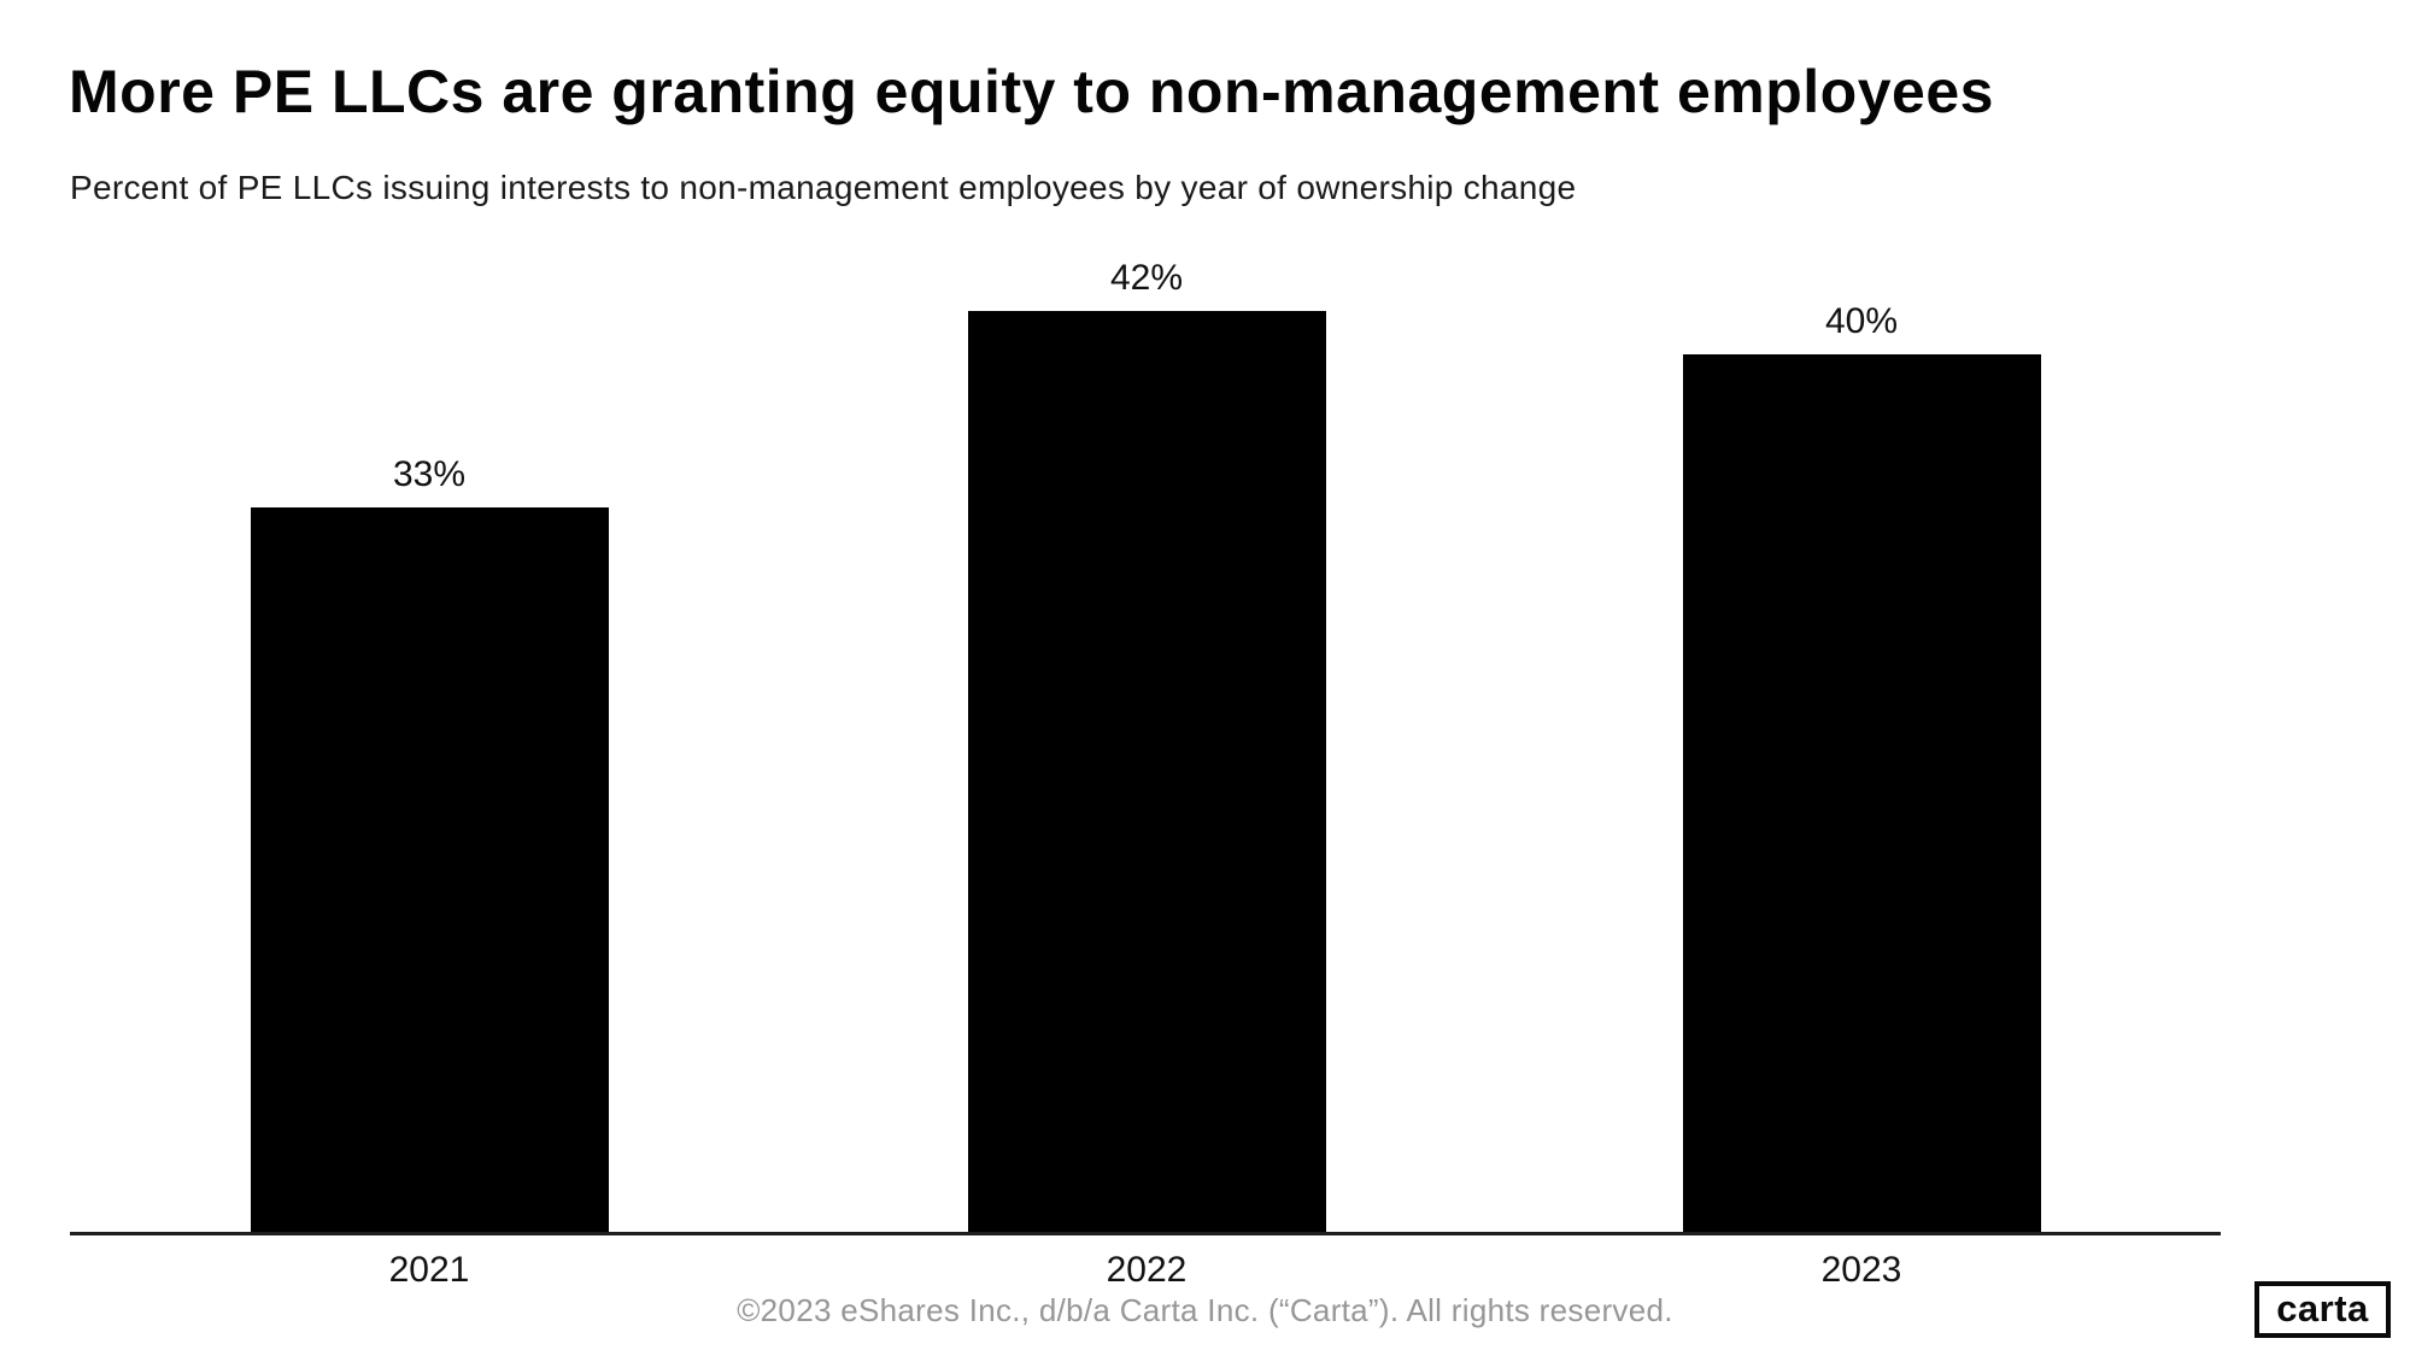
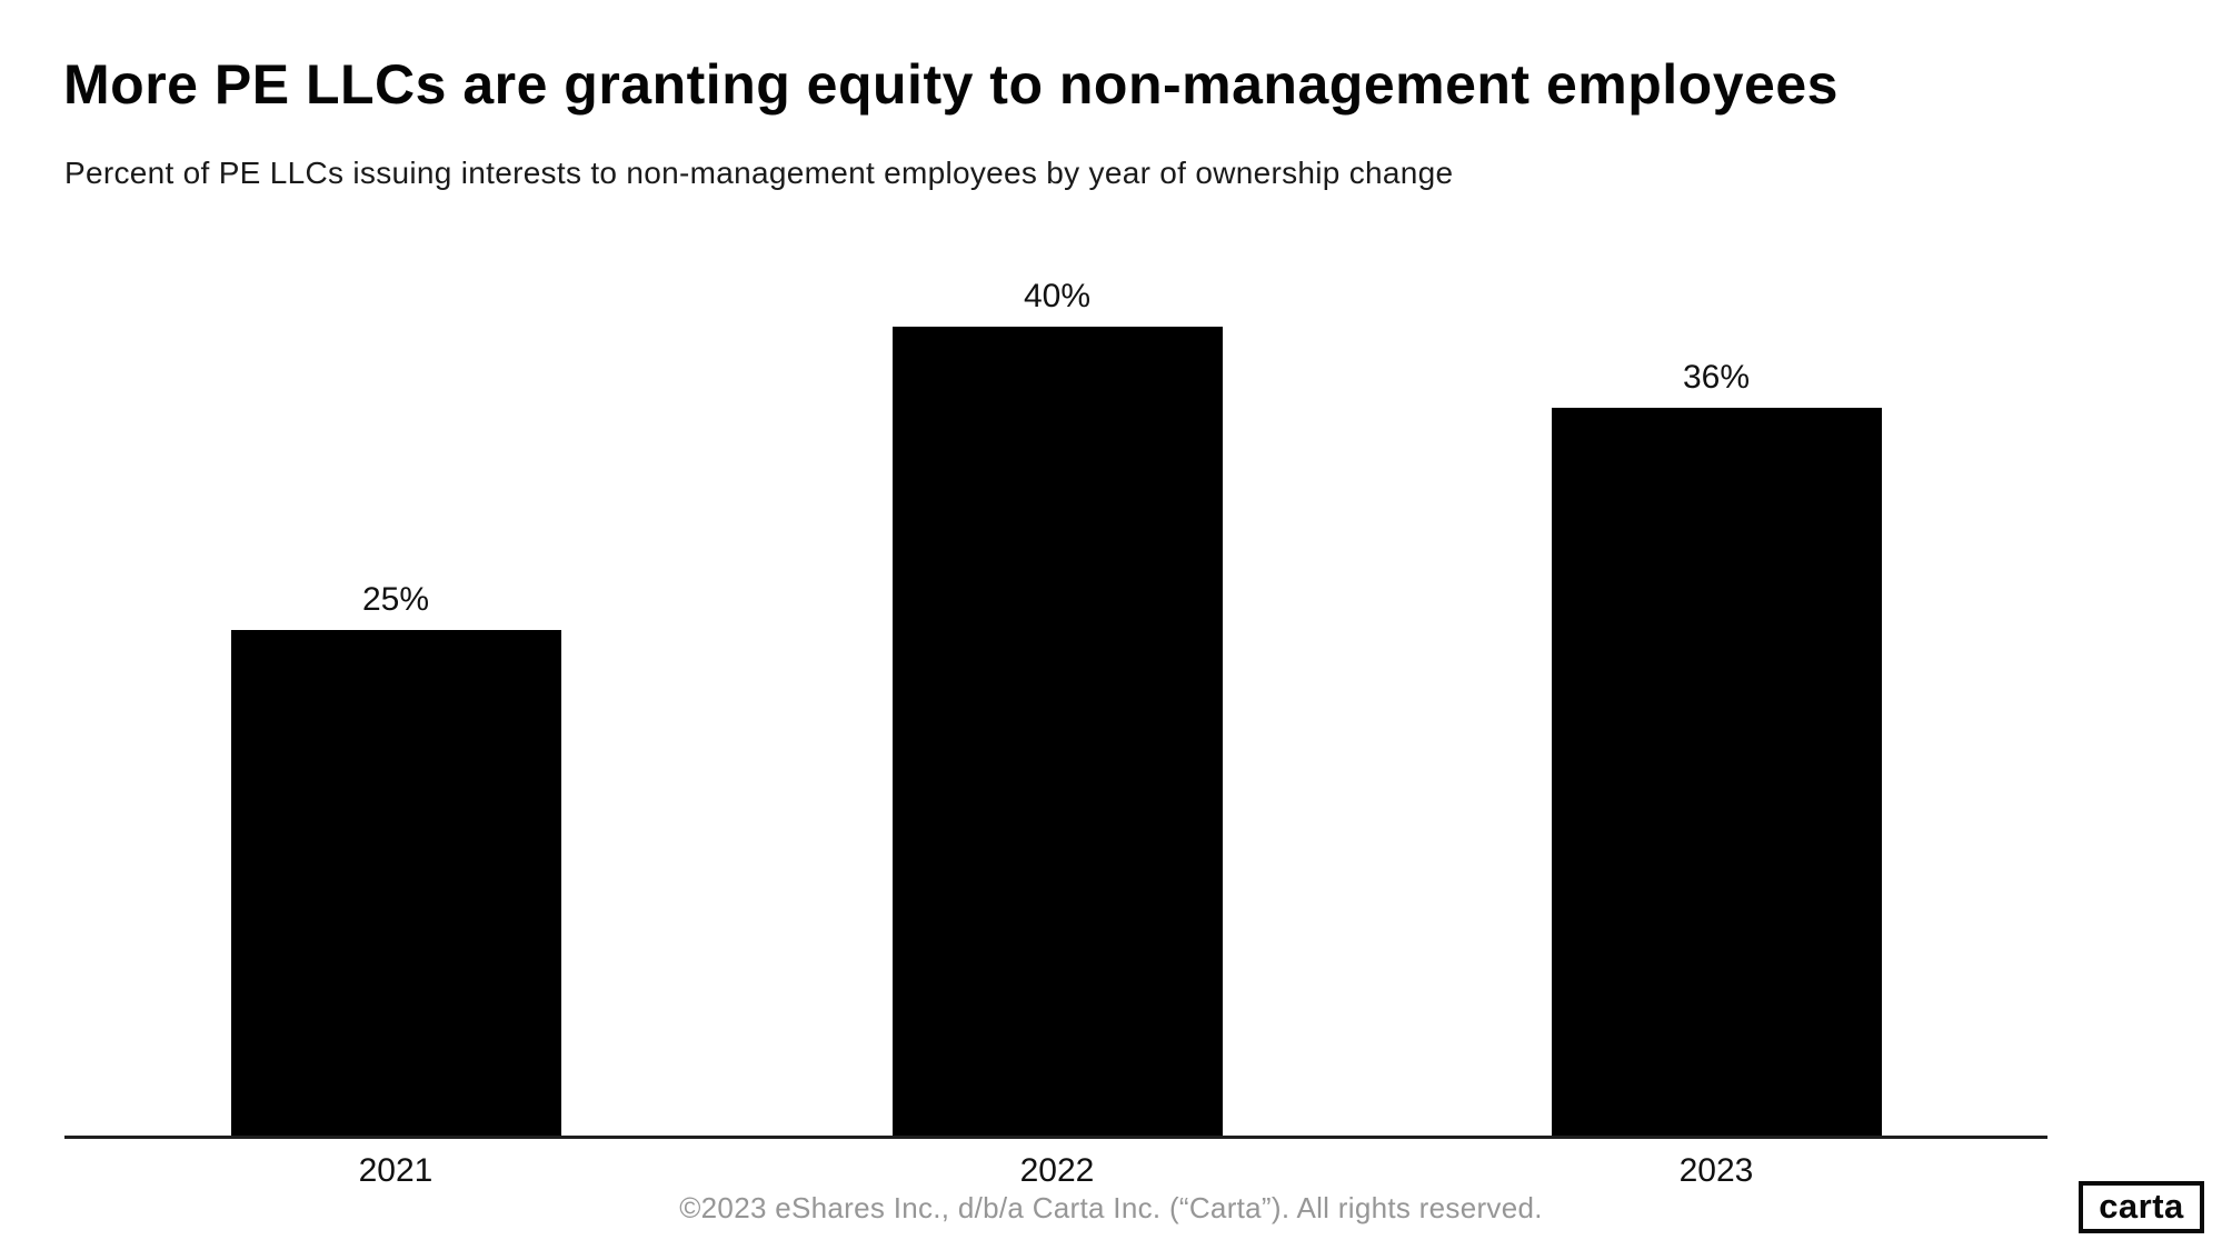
2021: 33% -> 25%
2022: 42% -> 40%
2023: 40% -> 36%
